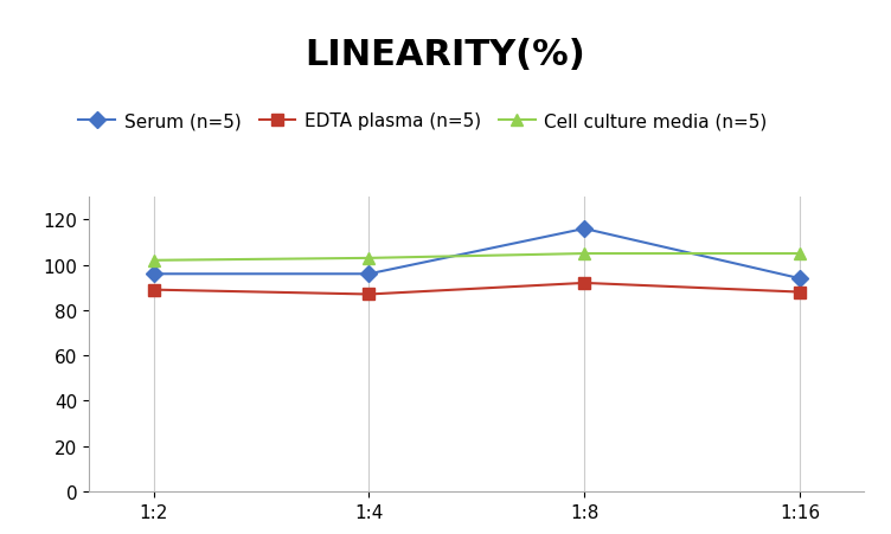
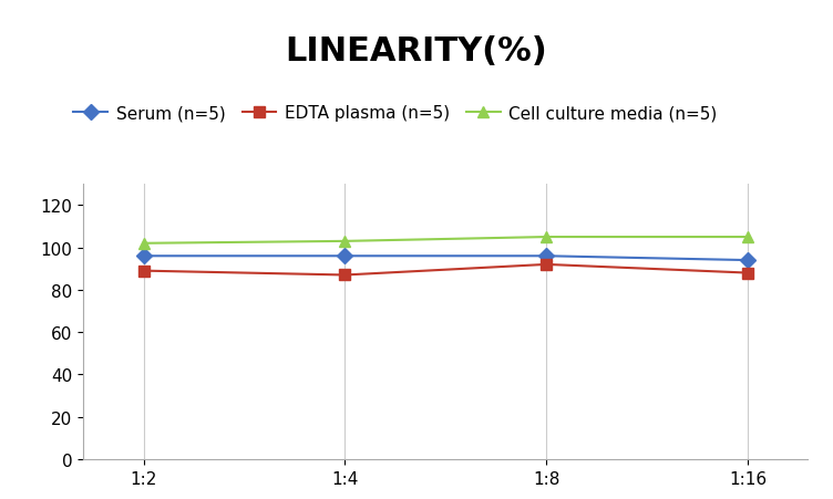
Serum (n=5)/1:8: 116 -> 96
